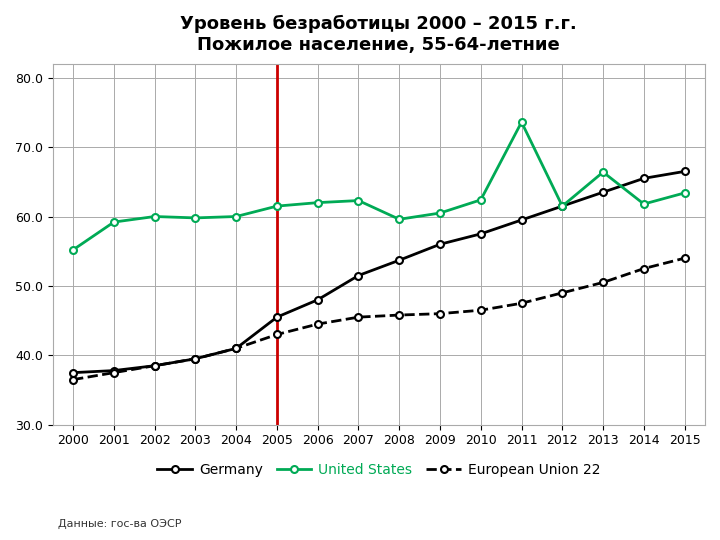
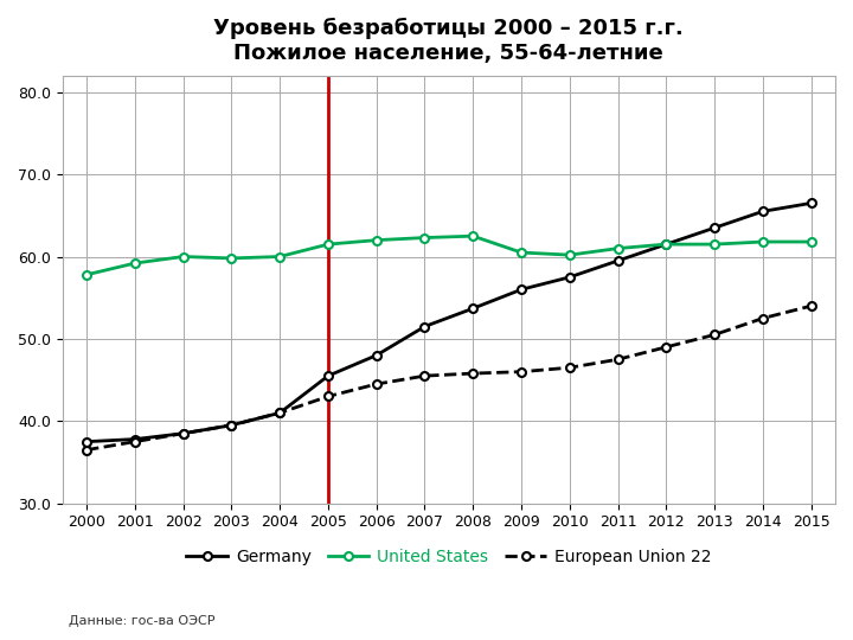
United States/2000: 55.2 -> 57.8
United States/2008: 59.6 -> 62.5
United States/2010: 62.4 -> 60.2
United States/2011: 73.6 -> 61.0
United States/2013: 66.4 -> 61.5
United States/2015: 63.4 -> 61.8
